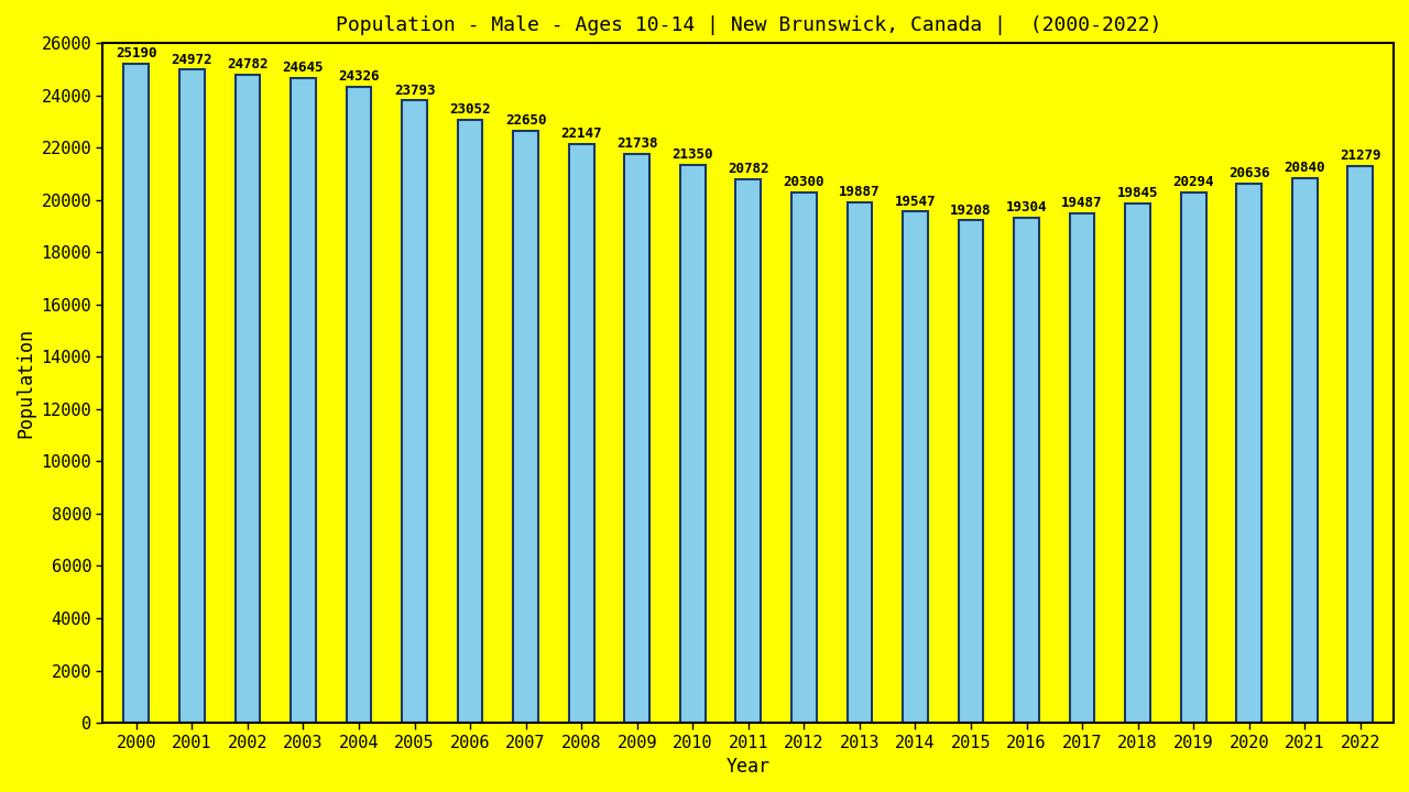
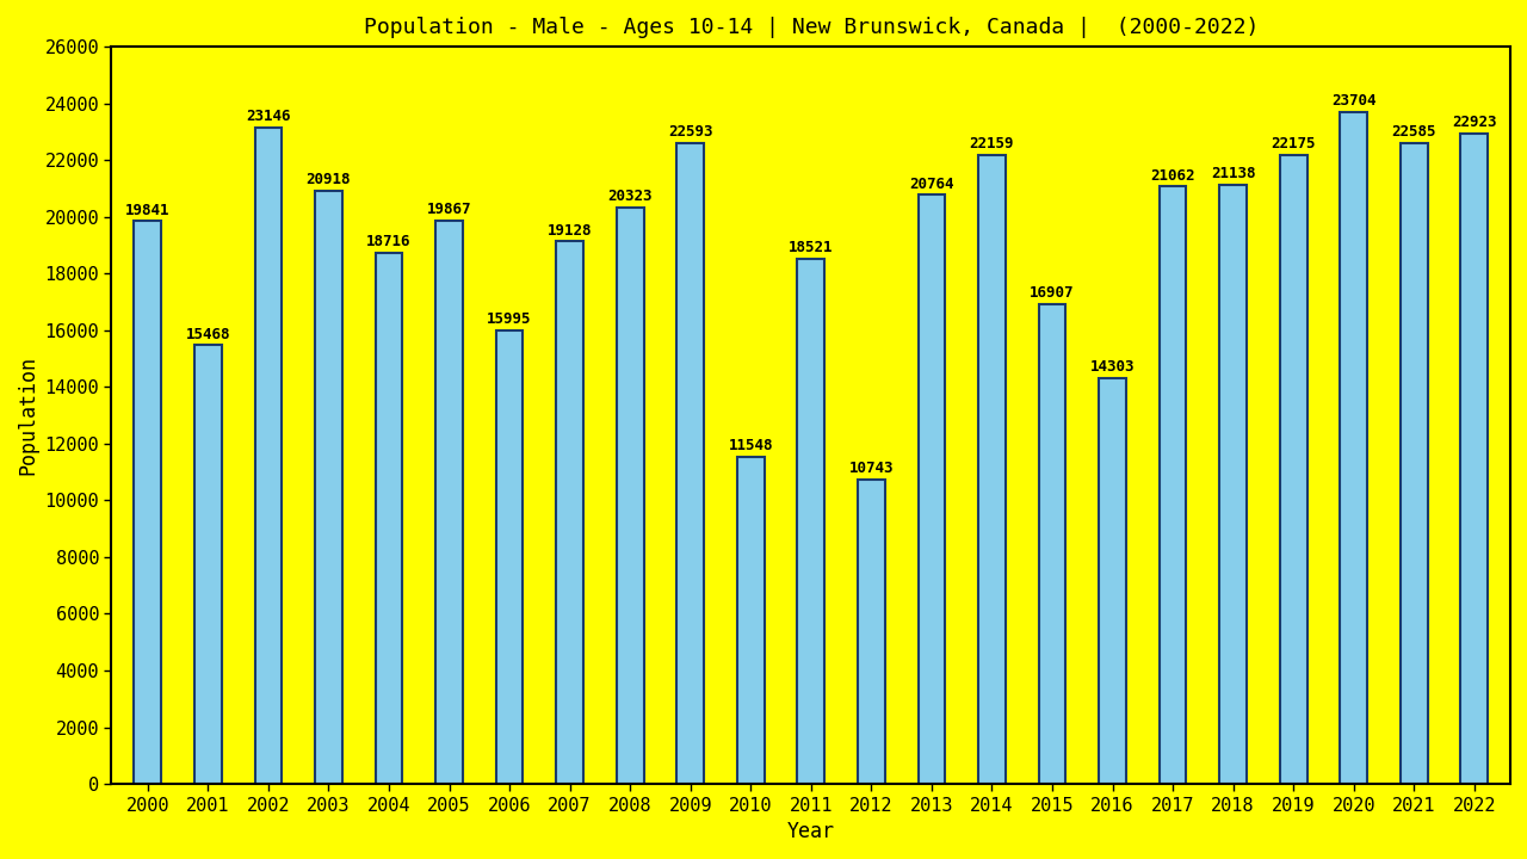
2000: 25190 -> 19841
2001: 24972 -> 15468
2002: 24782 -> 23146
2003: 24645 -> 20918
2004: 24326 -> 18716
2005: 23793 -> 19867
2006: 23052 -> 15995
2007: 22650 -> 19128
2008: 22147 -> 20323
2009: 21738 -> 22593
2010: 21350 -> 11548
2011: 20782 -> 18521
2012: 20300 -> 10743
2013: 19887 -> 20764
2014: 19547 -> 22159
2015: 19208 -> 16907
2016: 19304 -> 14303
2017: 19487 -> 21062
2018: 19845 -> 21138
2019: 20294 -> 22175
2020: 20636 -> 23704
2021: 20840 -> 22585
2022: 21279 -> 22923
